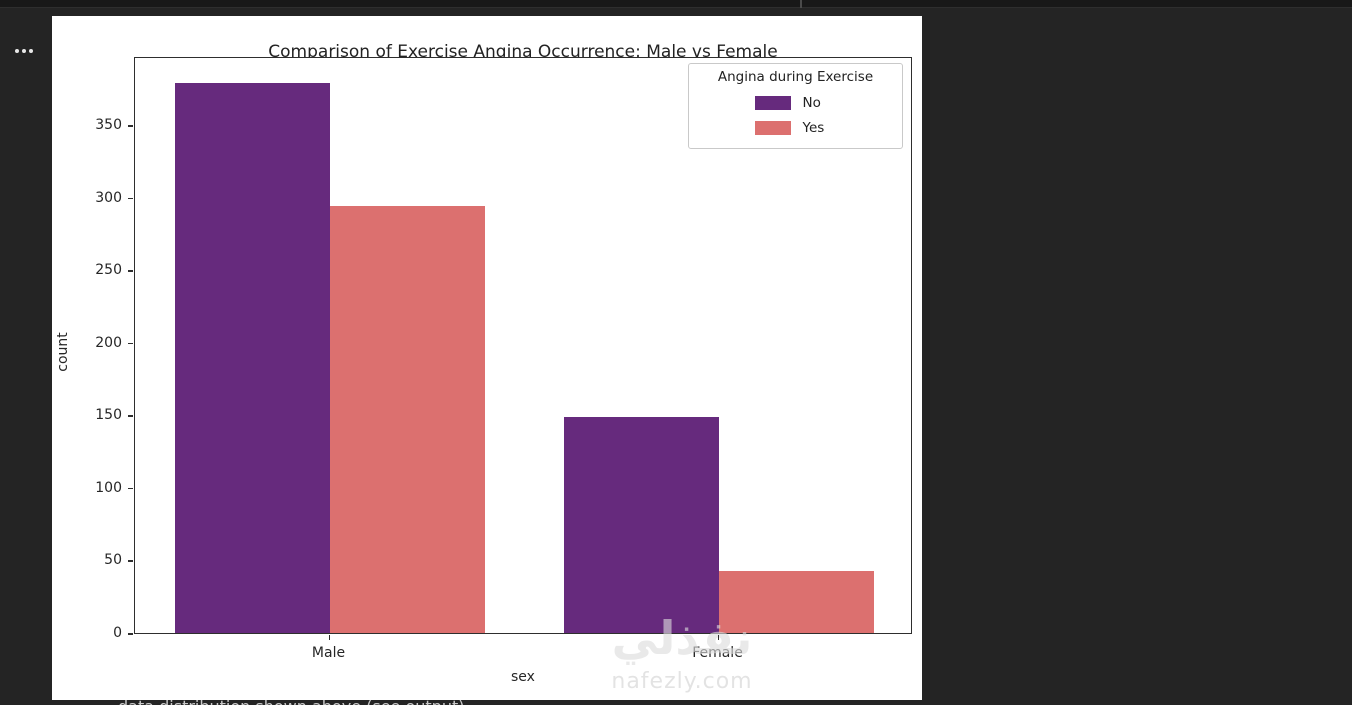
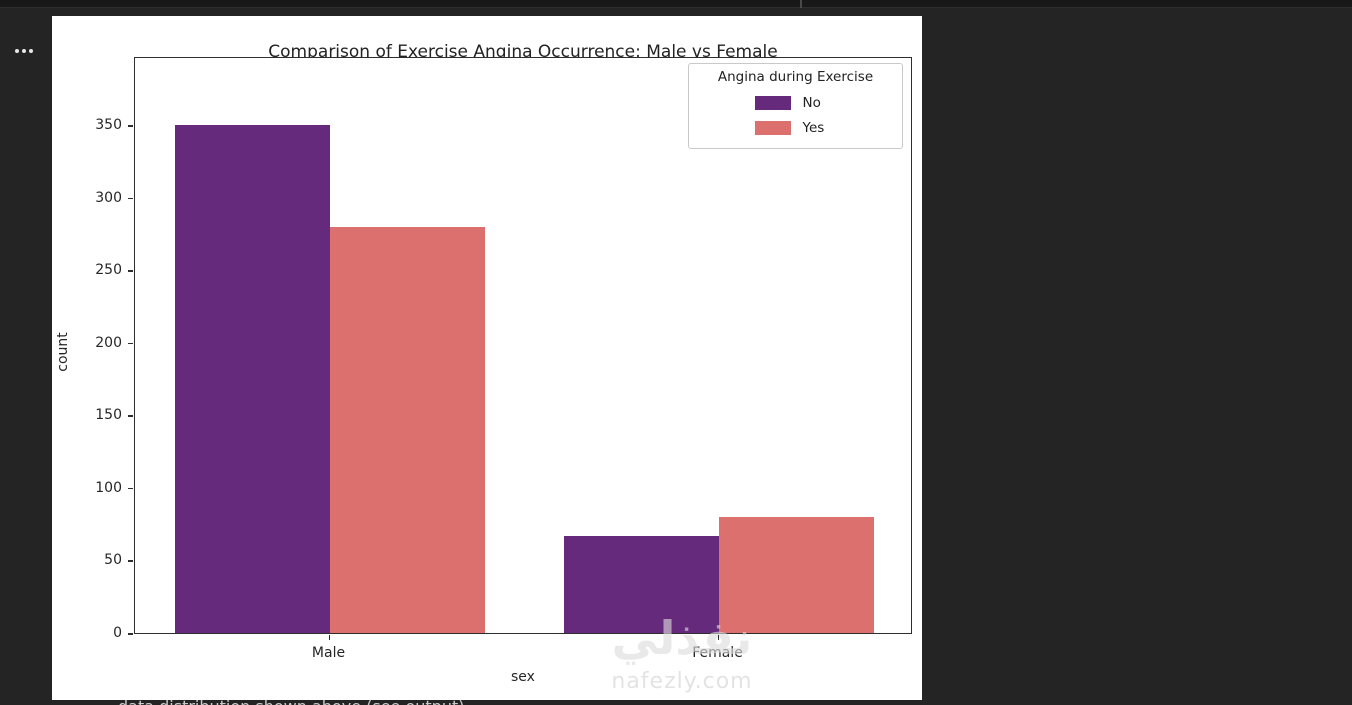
No/Male: 379 -> 350
Yes/Male: 294 -> 280
No/Female: 149 -> 67
Yes/Female: 43 -> 80
